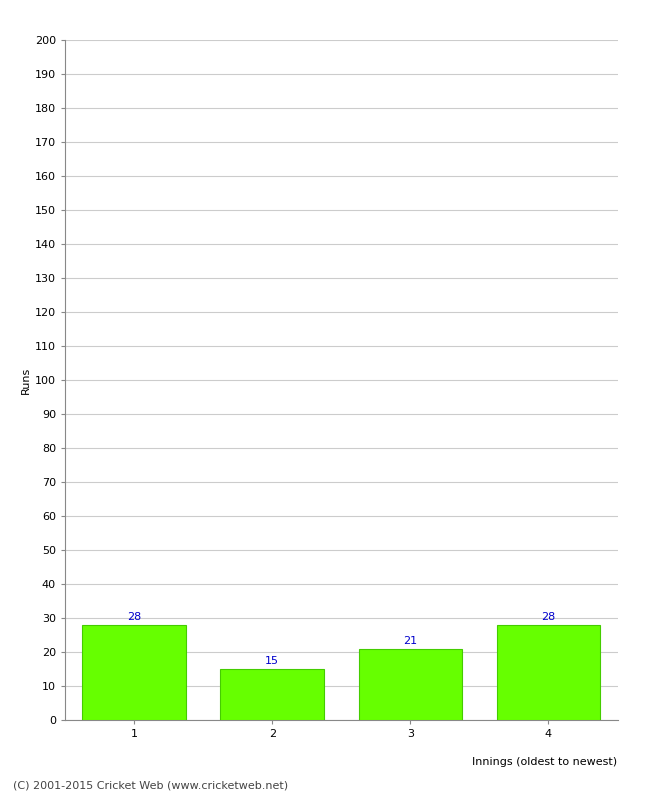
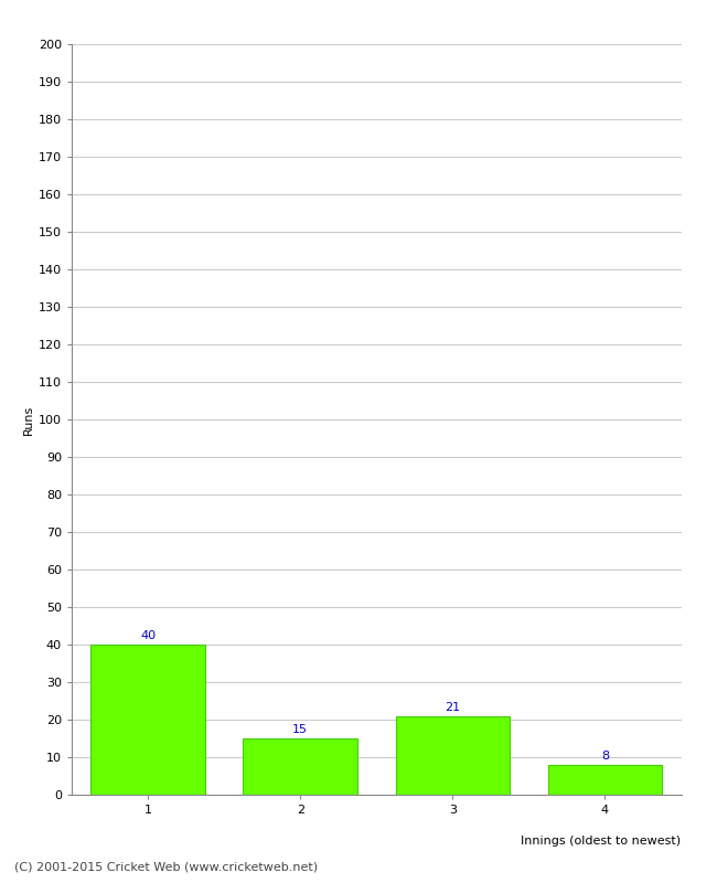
1: 28 -> 40
4: 28 -> 8
